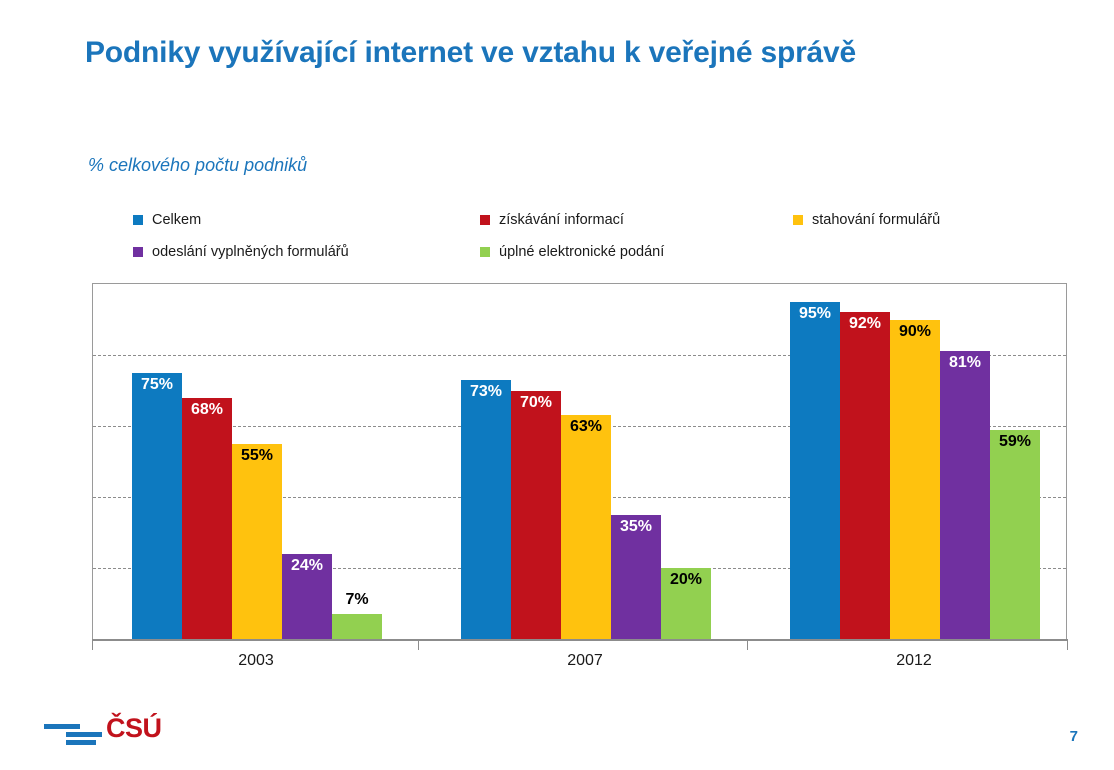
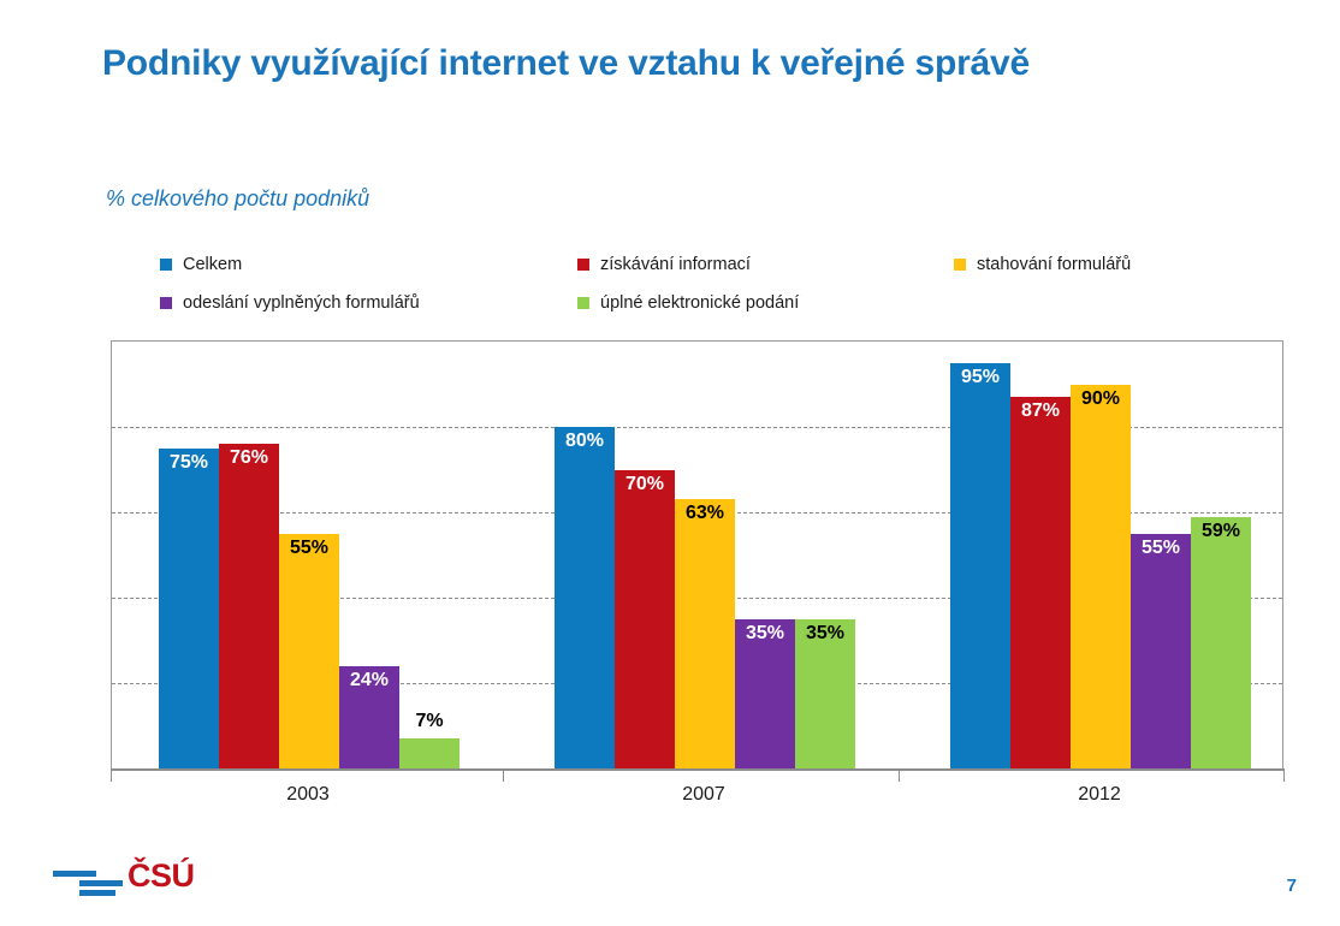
získávání informací/2003: 68% -> 76%
Celkem/2007: 73% -> 80%
úplné elektronické podání/2007: 20% -> 35%
získávání informací/2012: 92% -> 87%
odeslání vyplněných formulářů/2012: 81% -> 55%
